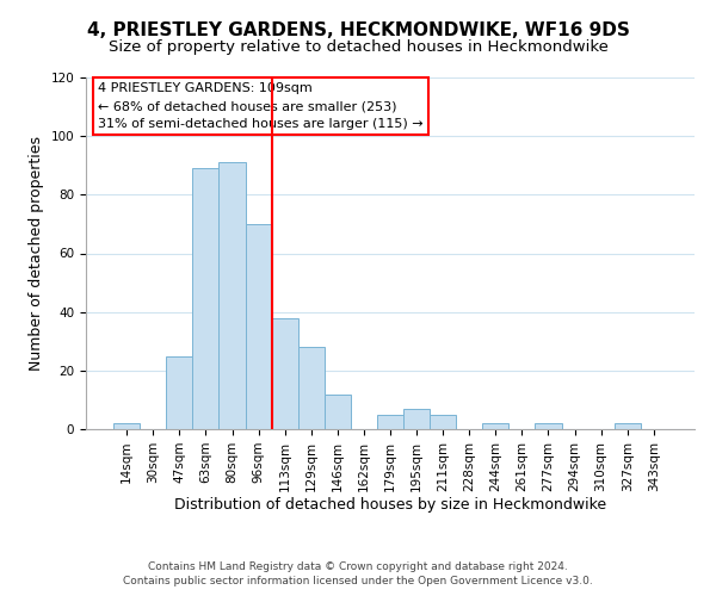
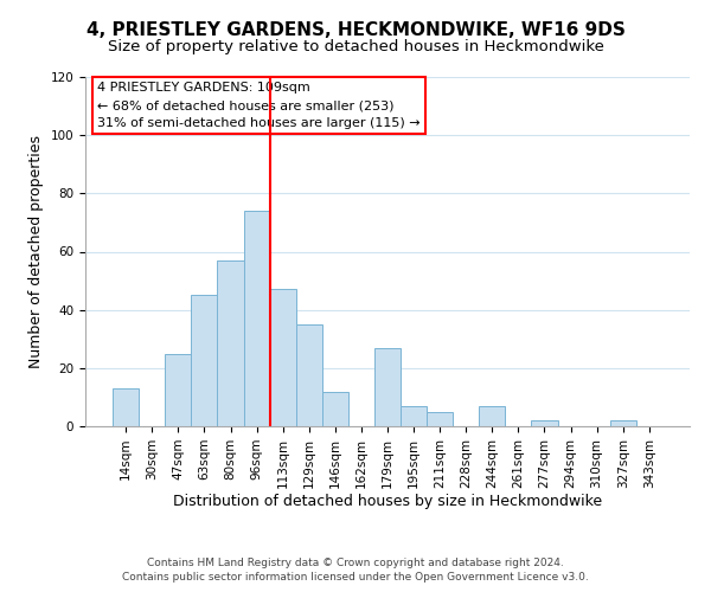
14sqm: 2 -> 13
63sqm: 89 -> 45
80sqm: 91 -> 57
96sqm: 70 -> 74
113sqm: 38 -> 47
129sqm: 28 -> 35
179sqm: 5 -> 27
244sqm: 2 -> 7
